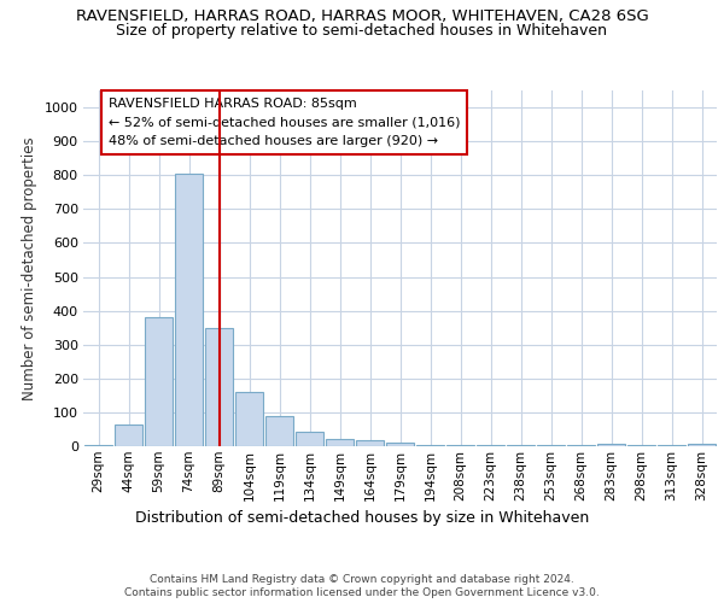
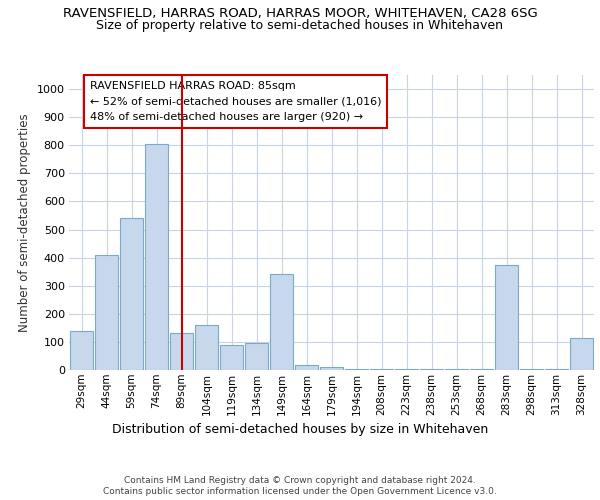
29sqm: 5 -> 140
44sqm: 65 -> 410
59sqm: 380 -> 540
89sqm: 350 -> 130
134sqm: 42 -> 95
149sqm: 22 -> 340
283sqm: 8 -> 375
328sqm: 8 -> 115
